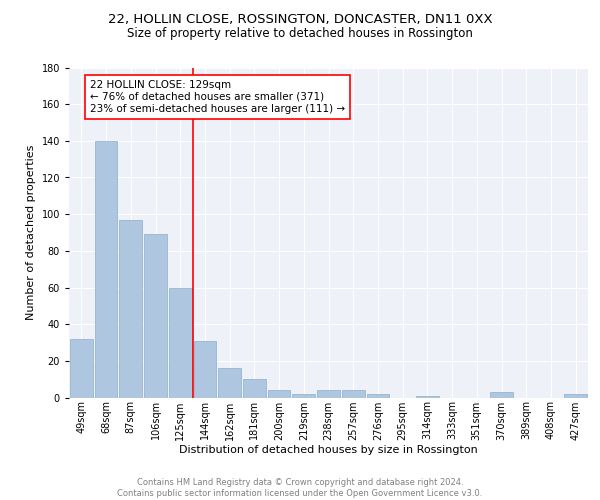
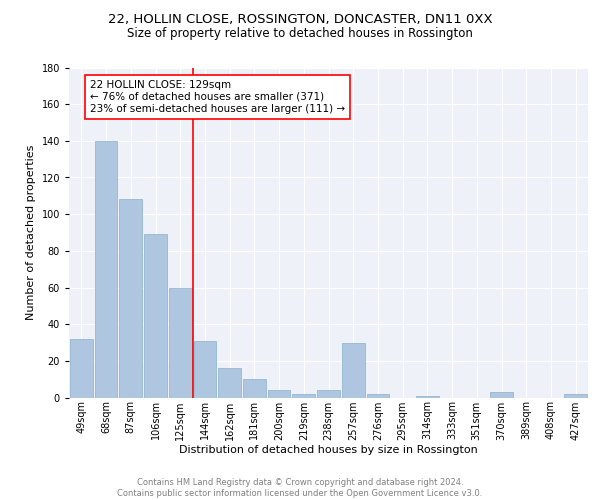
87sqm: 97 -> 108
257sqm: 4 -> 30
